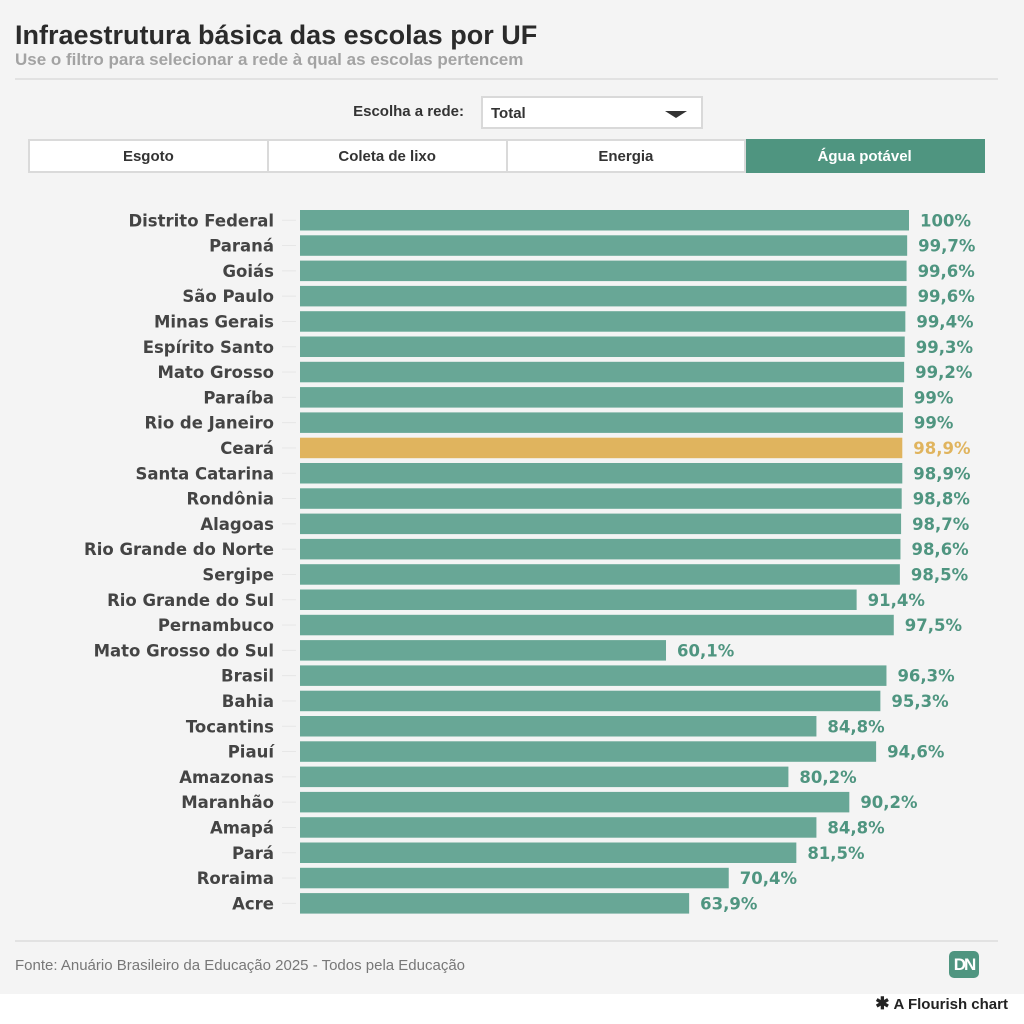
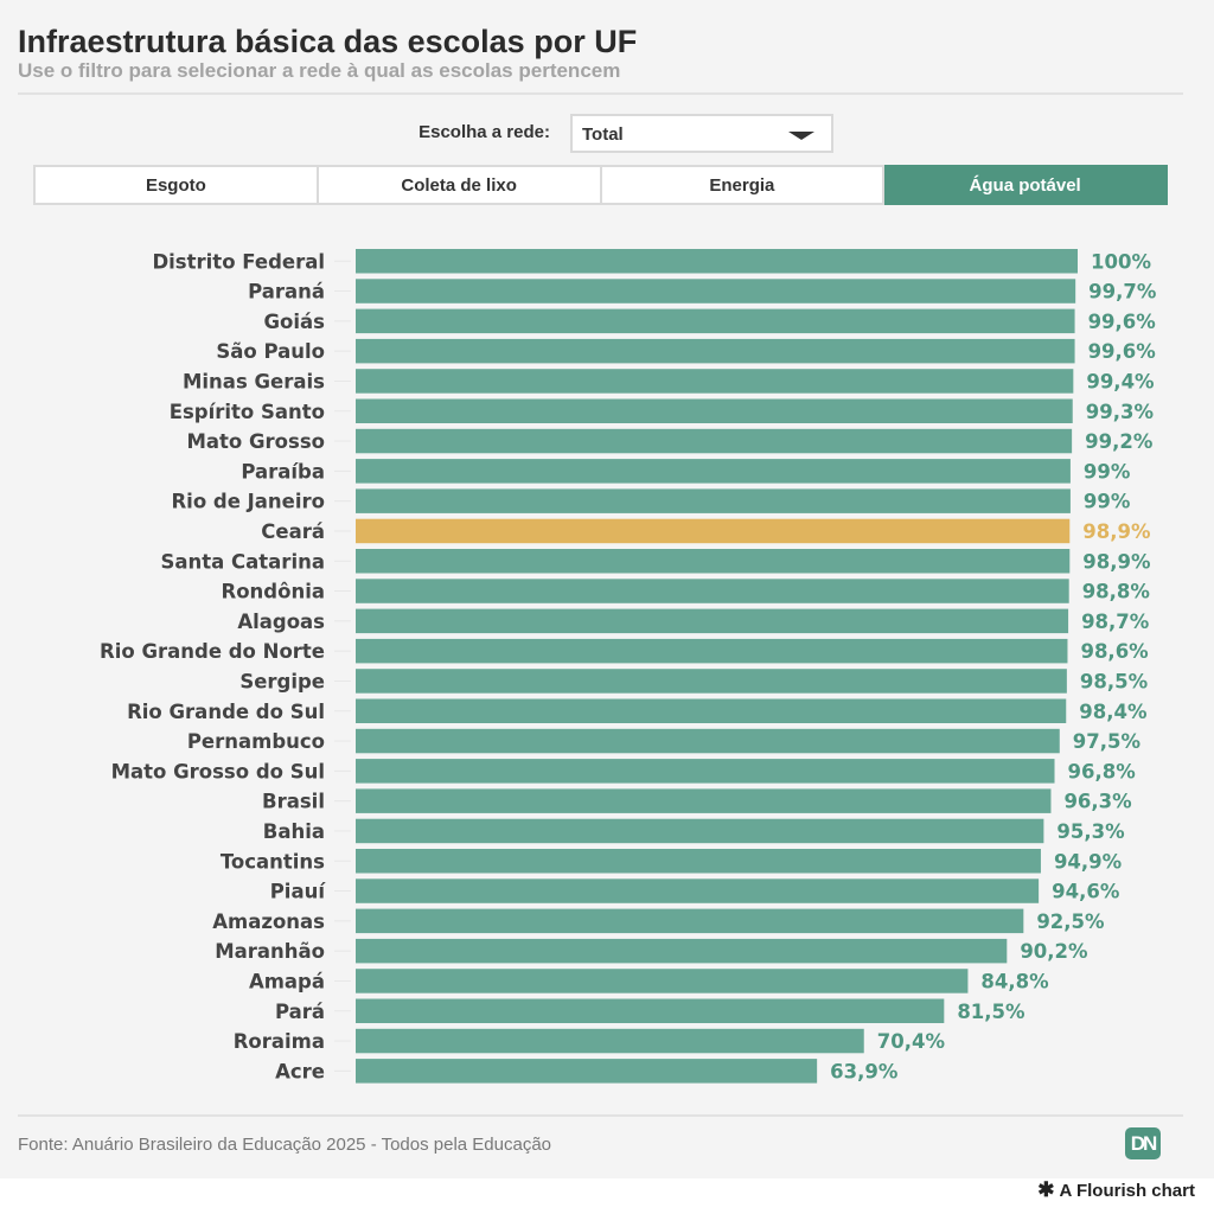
Rio Grande do Sul: 91,4% -> 98,4%
Mato Grosso do Sul: 60,1% -> 96,8%
Tocantins: 84,8% -> 94,9%
Amazonas: 80,2% -> 92,5%
